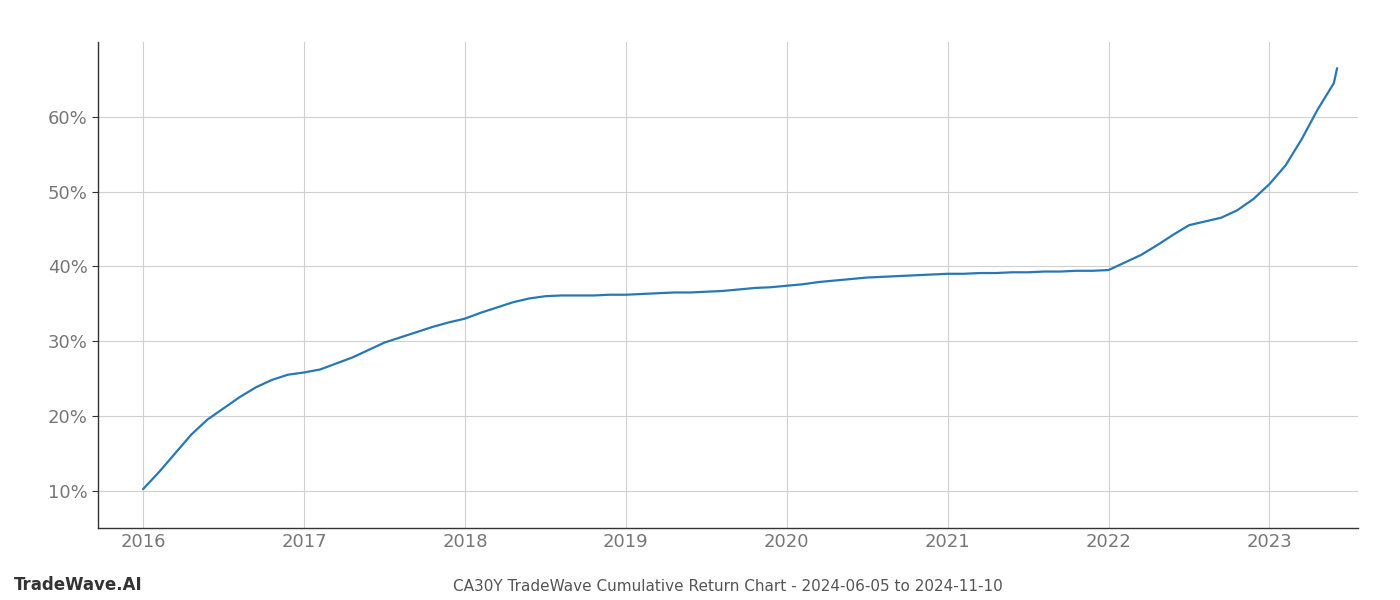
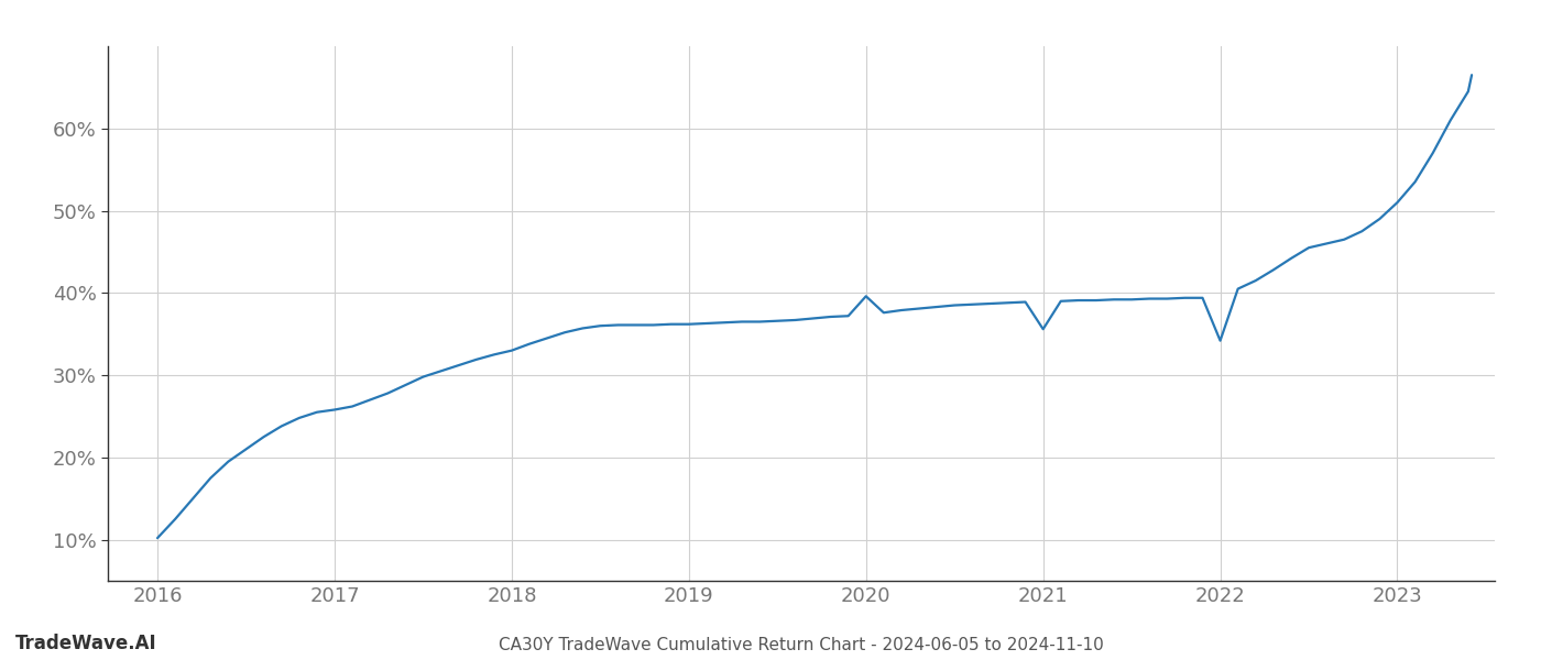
2020: 37.4% -> 39.6%
2021: 39.0% -> 35.6%
2022: 39.5% -> 34.2%
